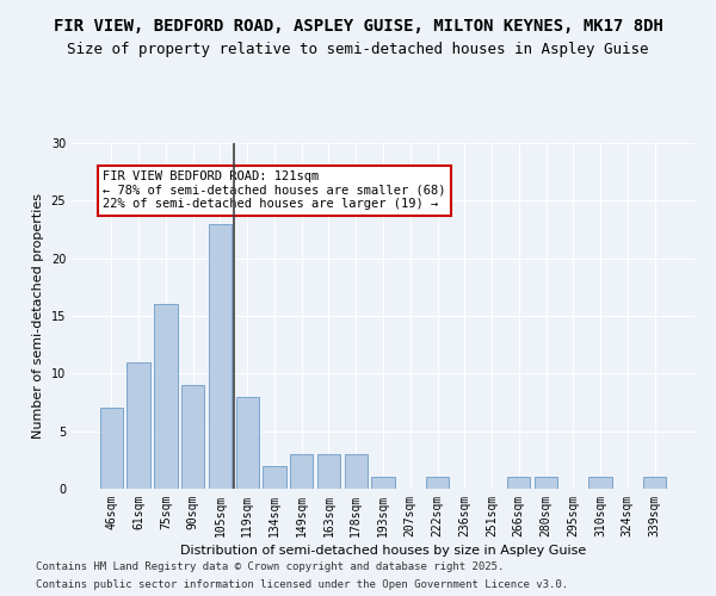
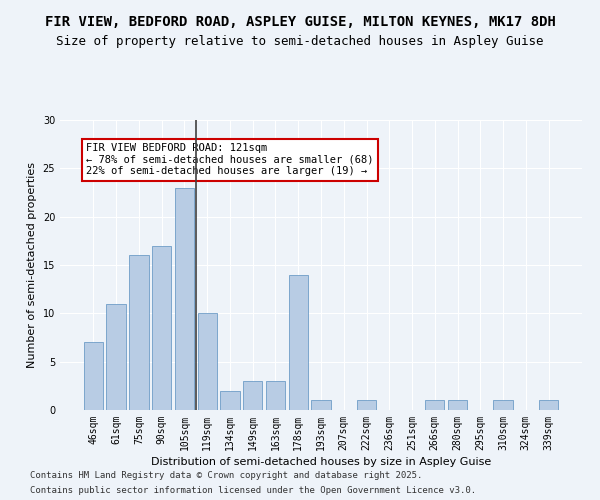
90sqm: 9 -> 17
119sqm: 8 -> 10
178sqm: 3 -> 14
